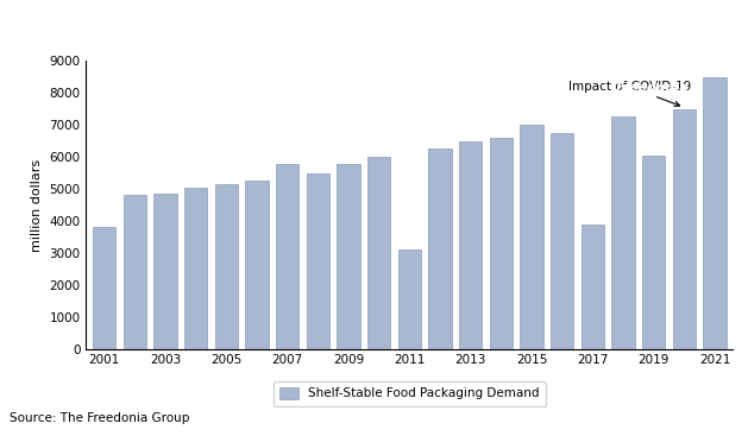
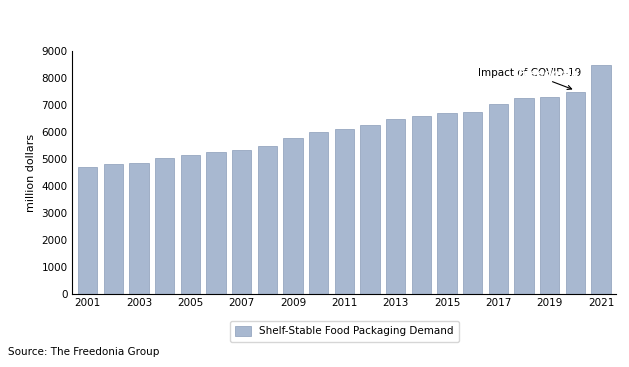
2001: 3800 -> 4700
2007: 5800 -> 5350
2011: 3100 -> 6100
2015: 7000 -> 6700
2017: 3900 -> 7050
2019: 6050 -> 7300
